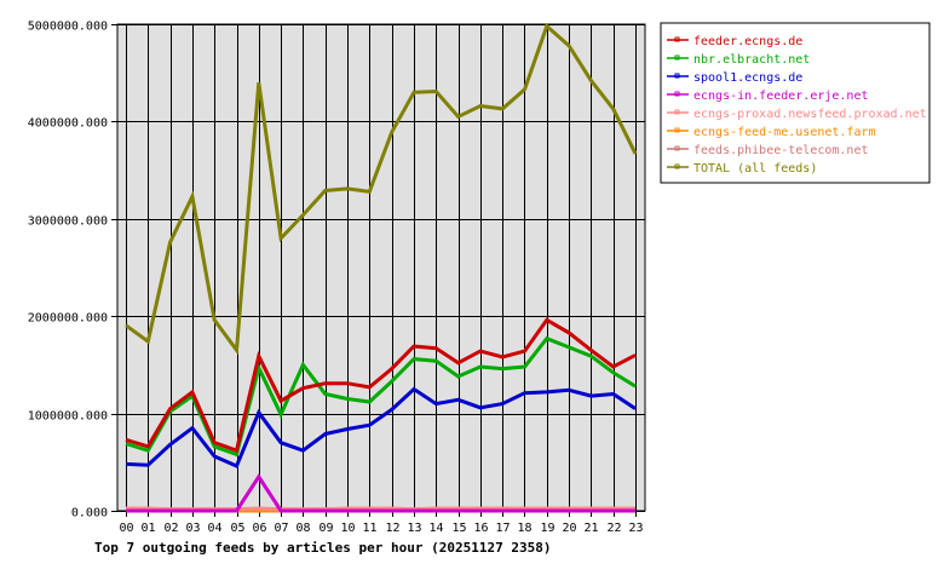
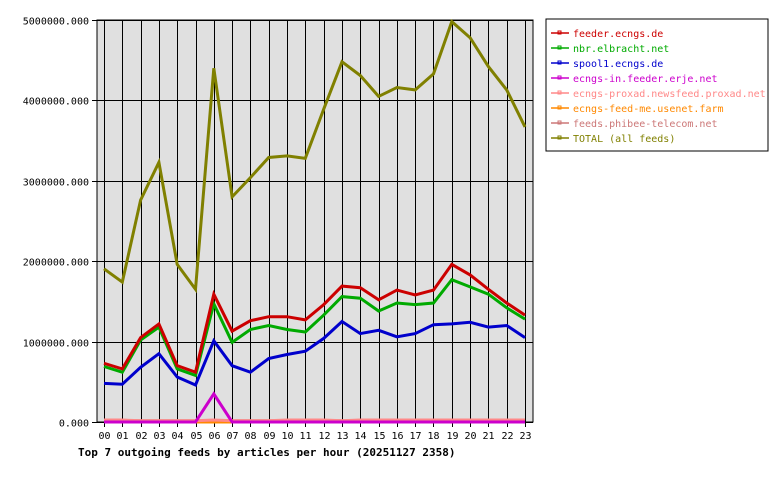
nbr.elbracht.net/08: 1500000 -> 1200000
TOTAL (all feeds)/13: 4300000 -> 4500000
feeder.ecngs.de/23: 1600000 -> 1300000
